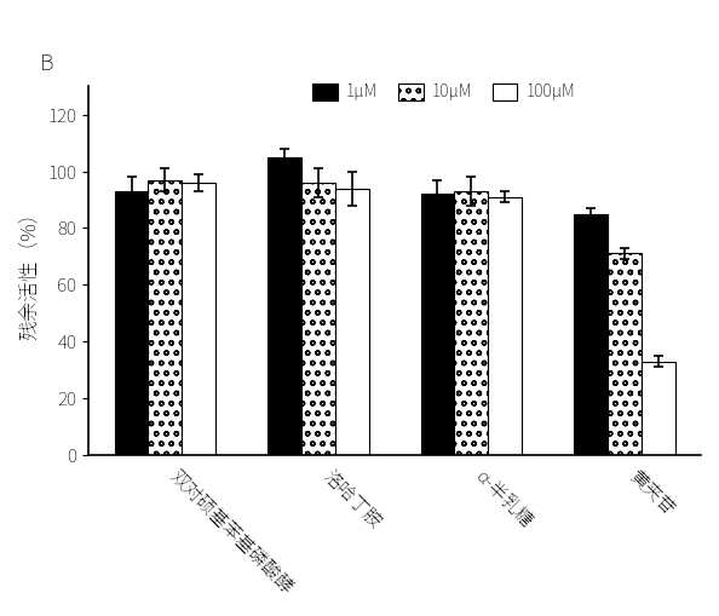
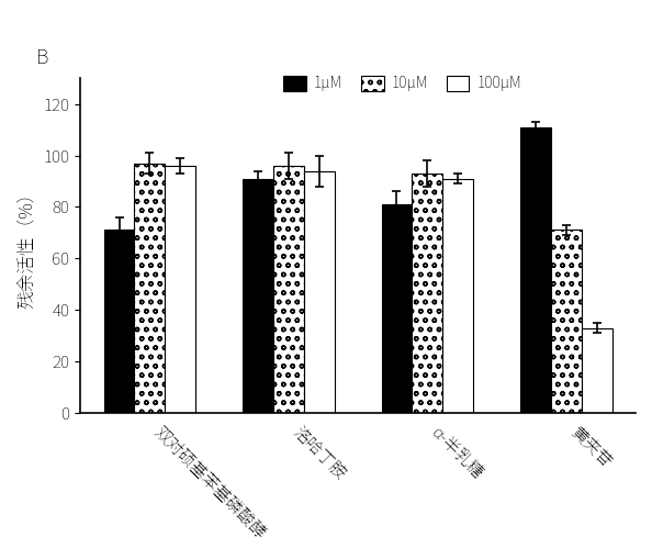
1μM/双对硕基苯基磷酸酵: 93 -> 71
1μM/洛哈丁胺: 105 -> 91
1μM/α-半乳糖: 92 -> 81
1μM/黄夹苷: 85 -> 111
